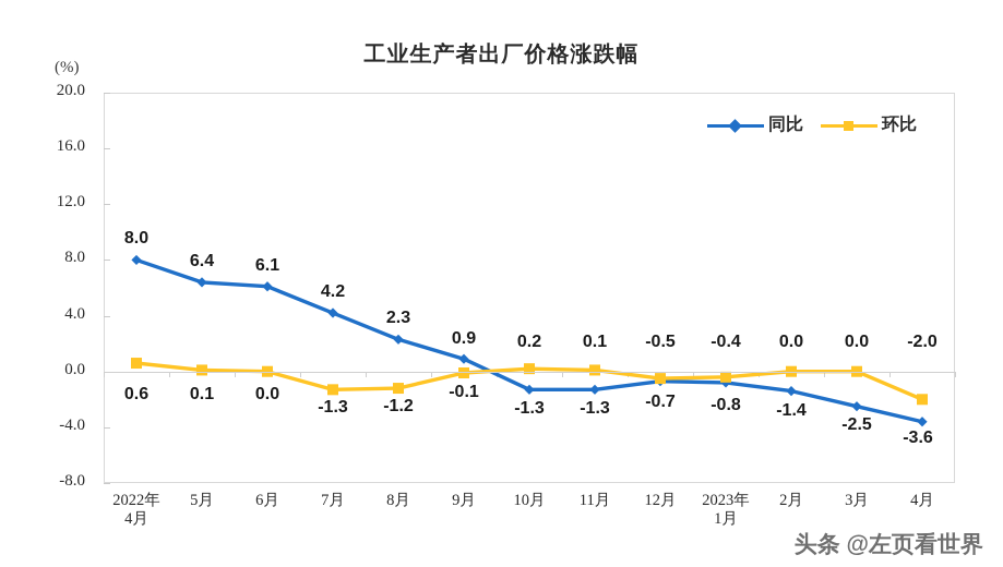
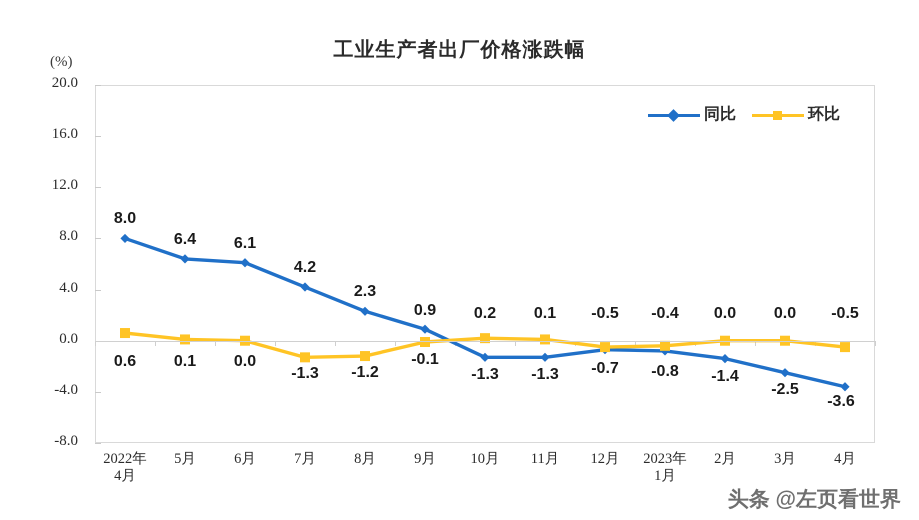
环比/4月: -2.0 -> -0.5
